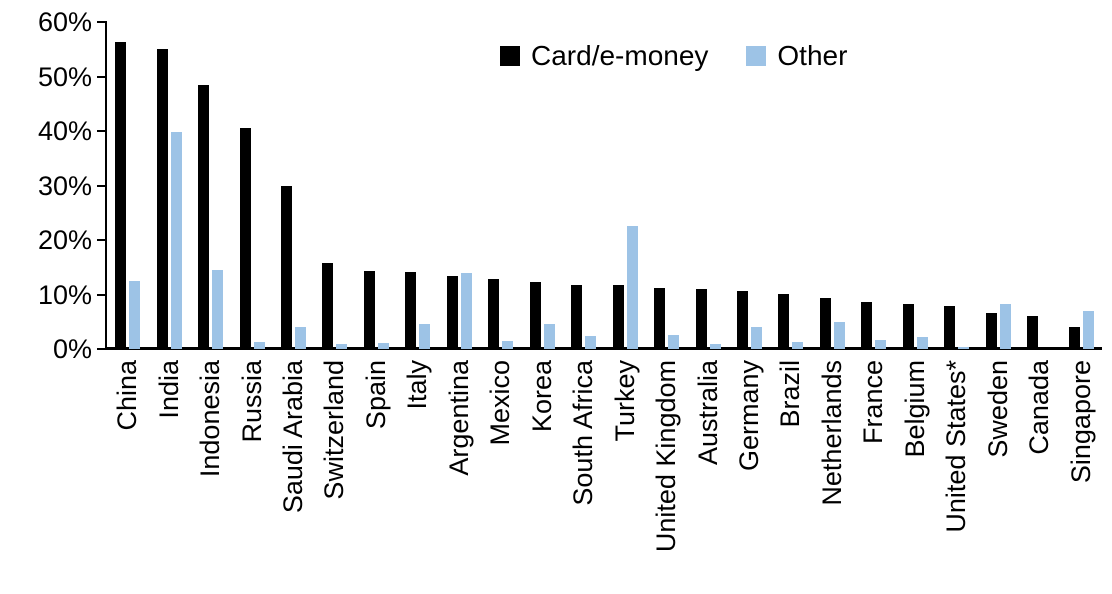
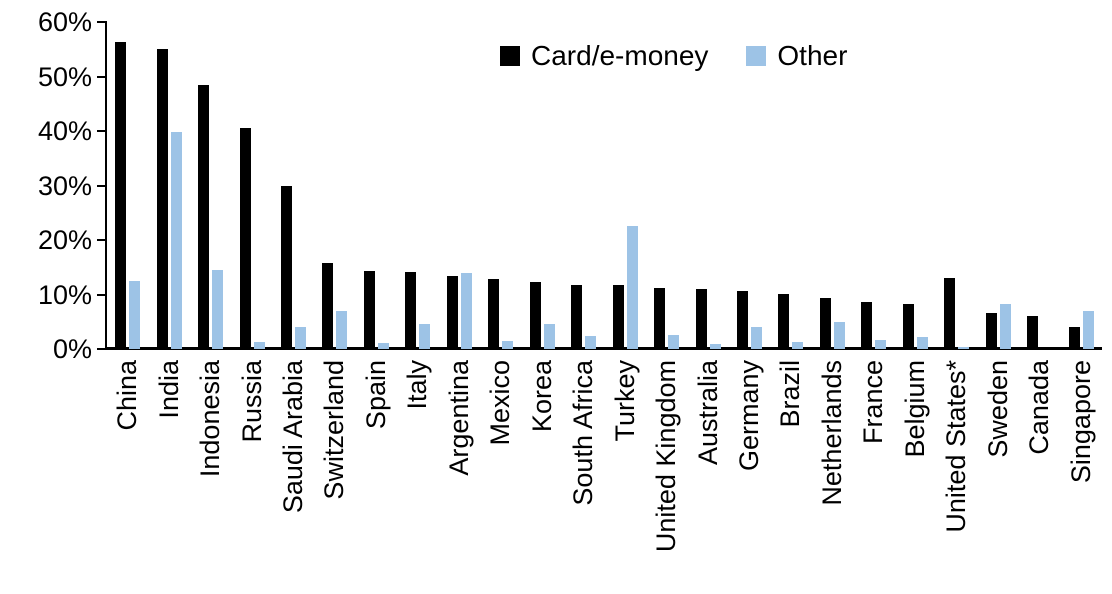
Other/Switzerland: 1% -> 7%
Card/e-money/United States*: 8% -> 13%
